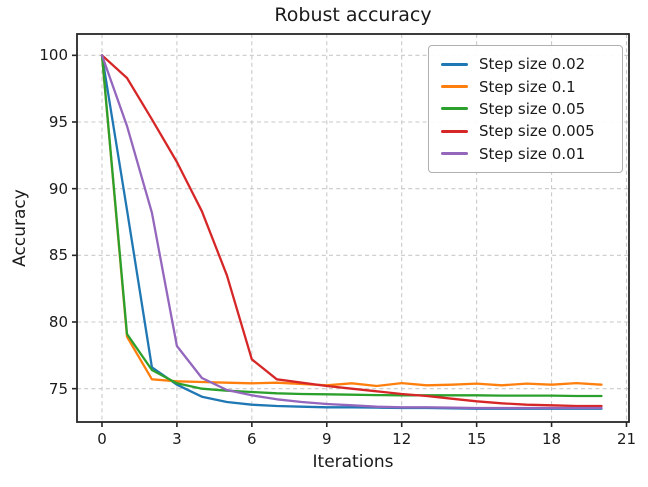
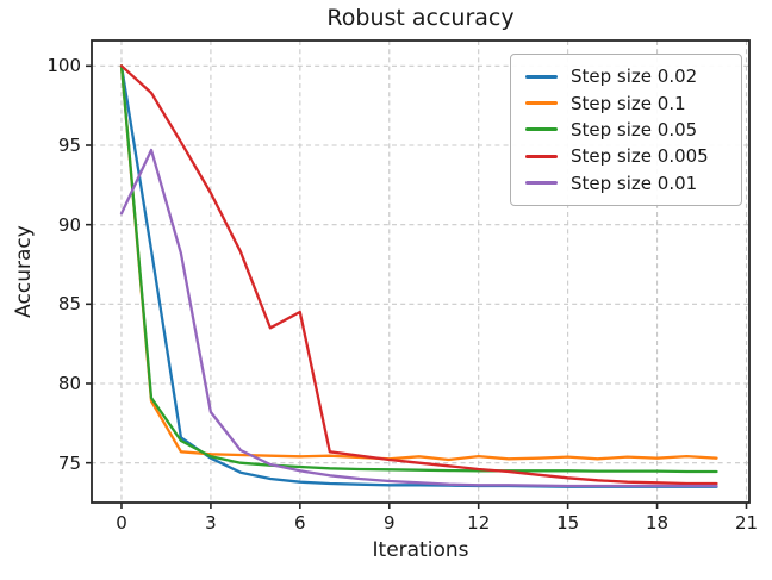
Step size 0.01/0: 100.0 -> 90.7
Step size 0.005/6: 77.2 -> 84.5
